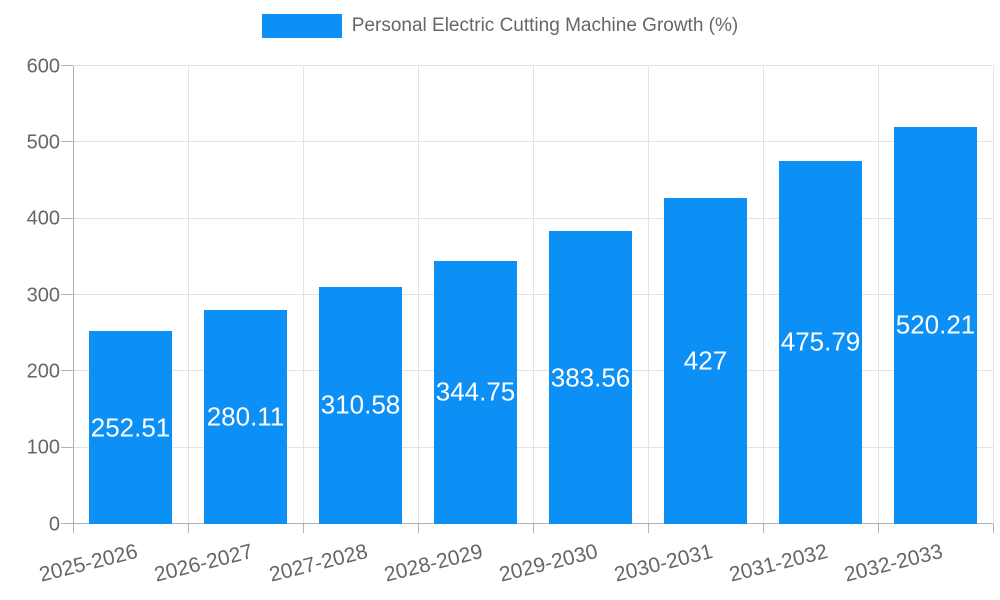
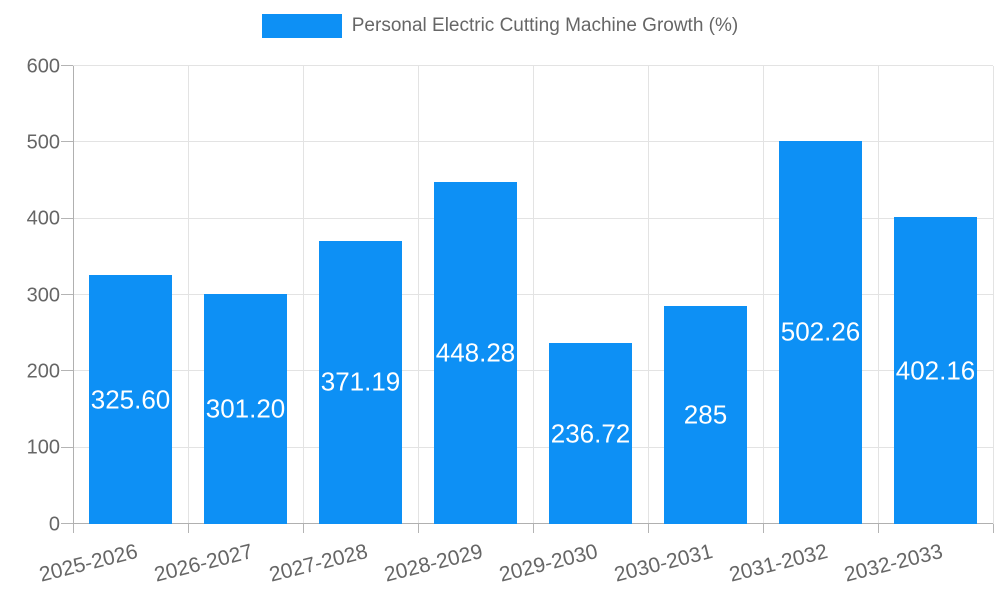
2025-2026: 252.51 -> 325.60
2026-2027: 280.11 -> 301.20
2027-2028: 310.58 -> 371.19
2028-2029: 344.75 -> 448.28
2029-2030: 383.56 -> 236.72
2030-2031: 427 -> 285
2031-2032: 475.79 -> 502.26
2032-2033: 520.21 -> 402.16
